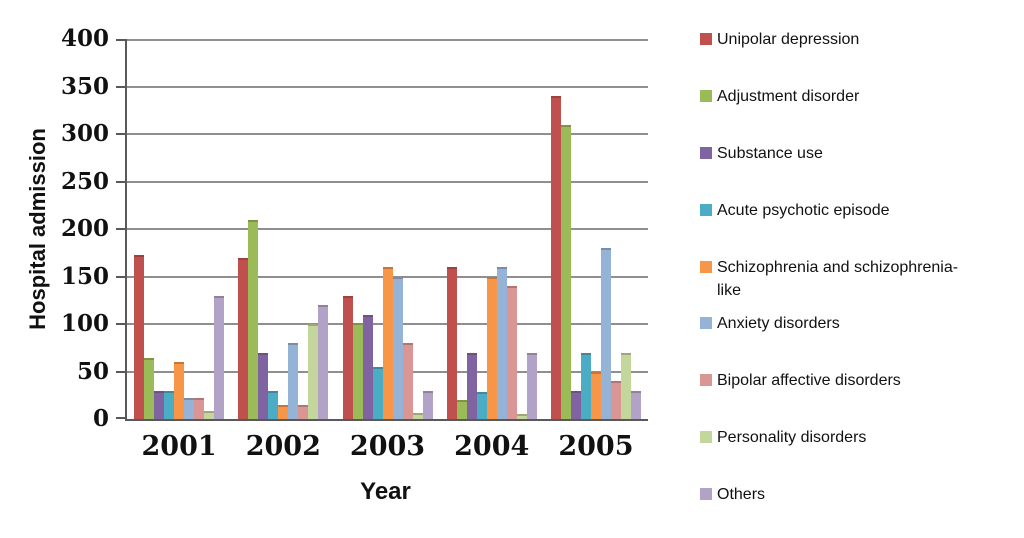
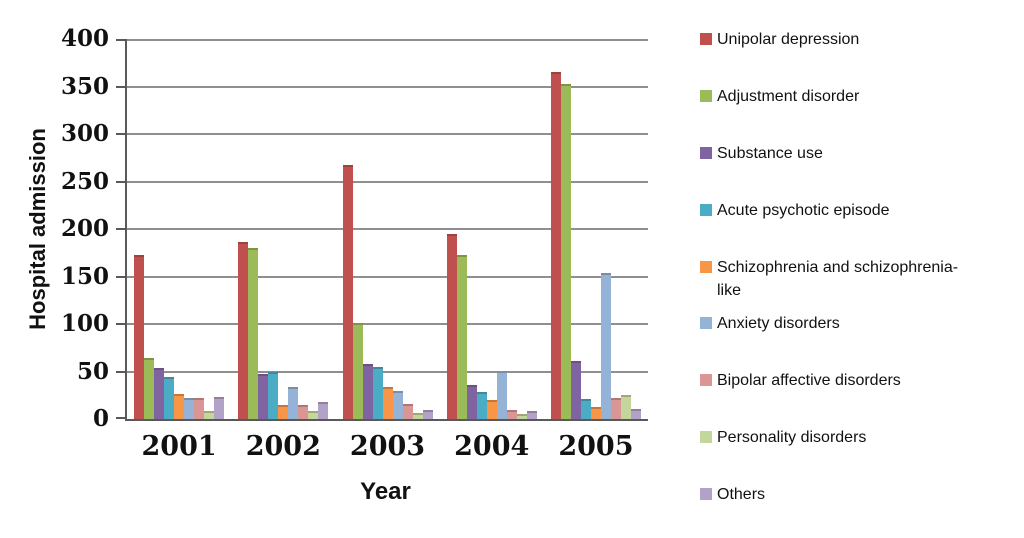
Substance use/2001: 30 -> 50
Acute psychotic episode/2001: 30 -> 40
Schizophrenia and schizophrenia-like/2001: 60 -> 30
Others/2001: 130 -> 20
Unipolar depression/2002: 170 -> 190
Adjustment disorder/2002: 210 -> 180
Substance use/2002: 70 -> 50
Acute psychotic episode/2002: 30 -> 50
Anxiety disorders/2002: 80 -> 30
Personality disorders/2002: 100 -> 10
Others/2002: 120 -> 20
Unipolar depression/2003: 130 -> 270
Substance use/2003: 110 -> 60
Schizophrenia and schizophrenia-like/2003: 160 -> 30
Anxiety disorders/2003: 150 -> 30
Bipolar affective disorders/2003: 80 -> 20
Others/2003: 30 -> 10
Unipolar depression/2004: 160 -> 200
Adjustment disorder/2004: 20 -> 170
Substance use/2004: 70 -> 40
Schizophrenia and schizophrenia-like/2004: 150 -> 20
Anxiety disorders/2004: 160 -> 50
Bipolar affective disorders/2004: 140 -> 10
Others/2004: 70 -> 10
Unipolar depression/2005: 340 -> 360
Adjustment disorder/2005: 310 -> 350
Substance use/2005: 30 -> 60
Acute psychotic episode/2005: 70 -> 20
Schizophrenia and schizophrenia-like/2005: 50 -> 10
Anxiety disorders/2005: 180 -> 150
Bipolar affective disorders/2005: 40 -> 20
Personality disorders/2005: 70 -> 20
Others/2005: 30 -> 10
